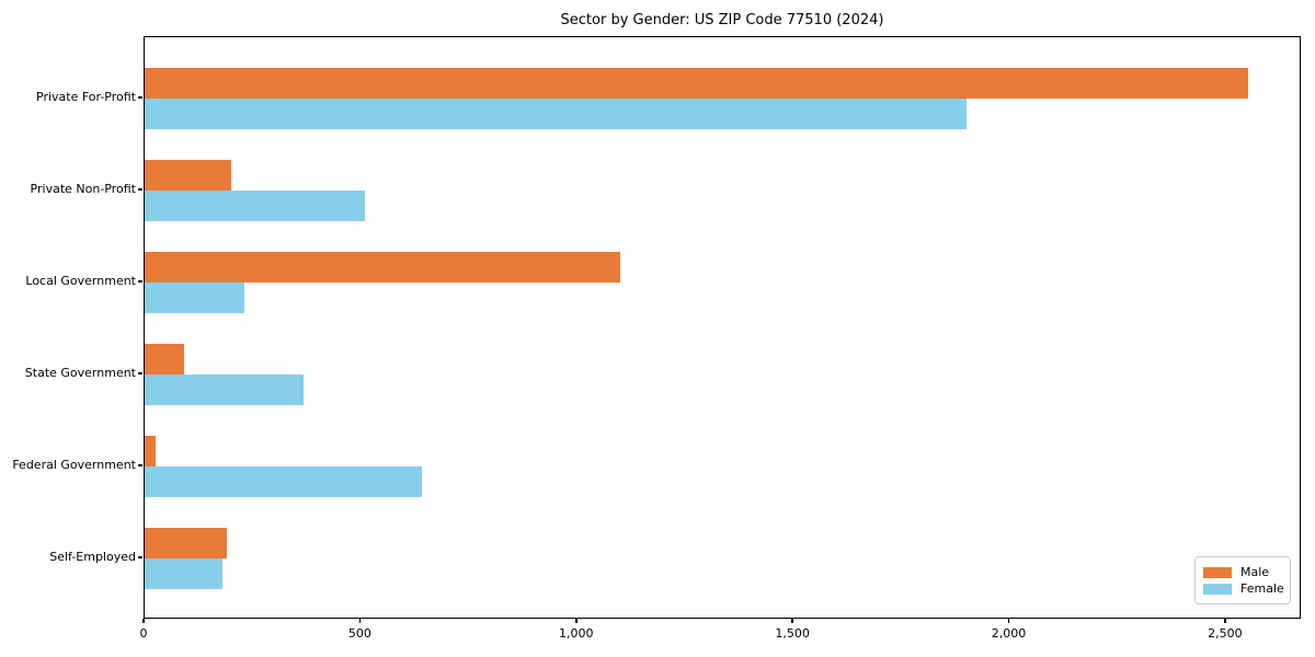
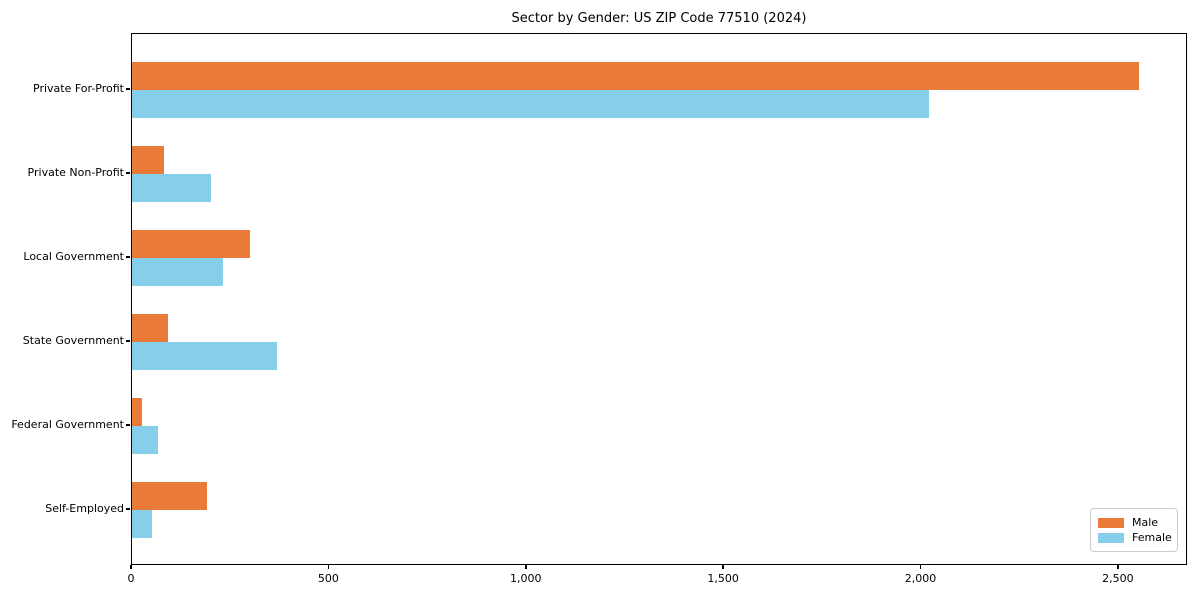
Female/Private For-Profit: 1900 -> 2020
Male/Private Non-Profit: 200 -> 80
Female/Private Non-Profit: 510 -> 200
Male/Local Government: 1100 -> 300
Female/Federal Government: 640 -> 60
Female/Self-Employed: 180 -> 50
